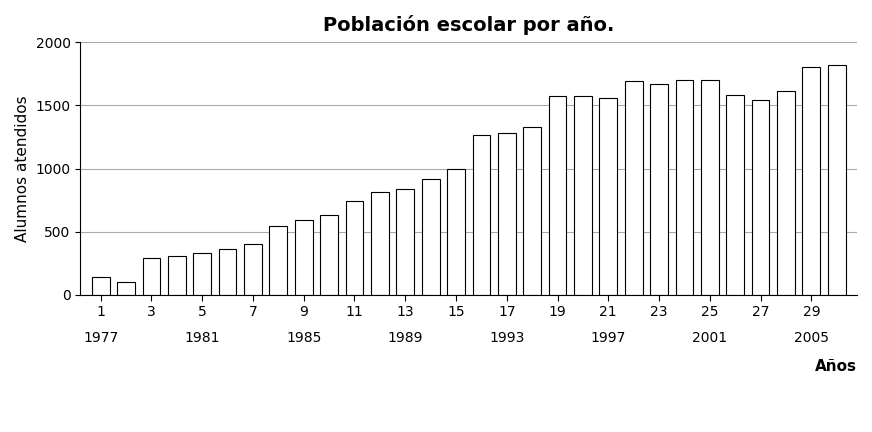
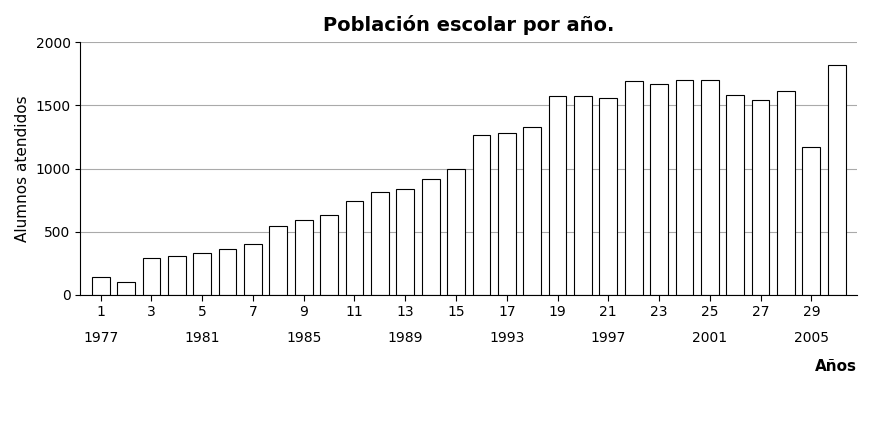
29: 1800 -> 1170
